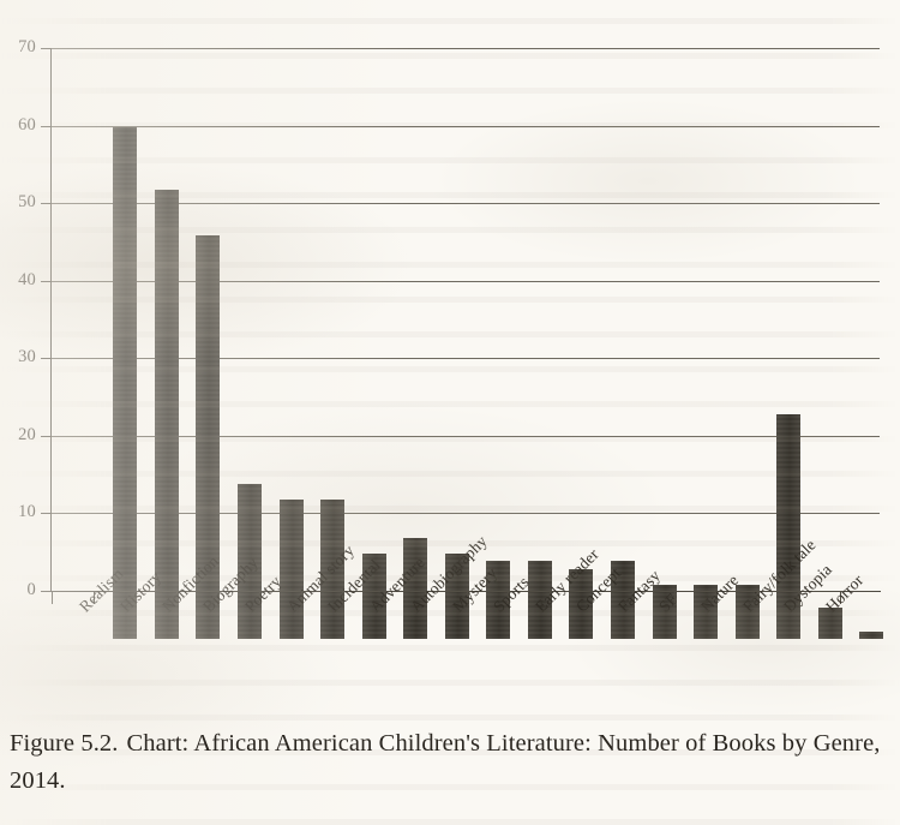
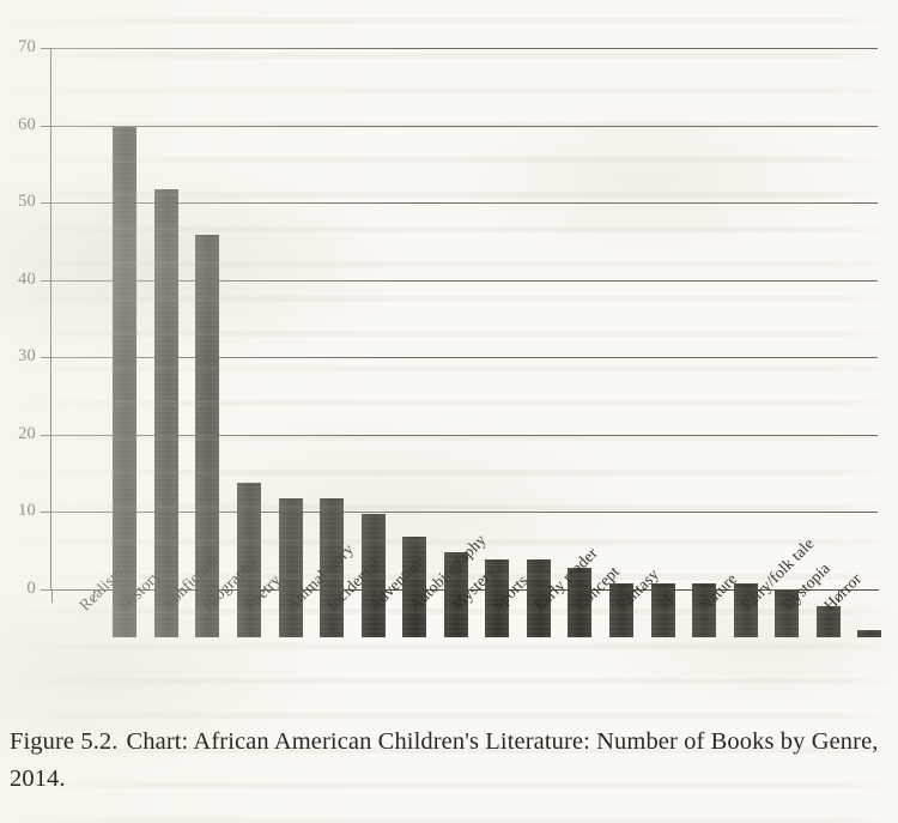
Incidental: 11 -> 16
Concept: 10 -> 7
Fairy/folk tale: 29 -> 6
